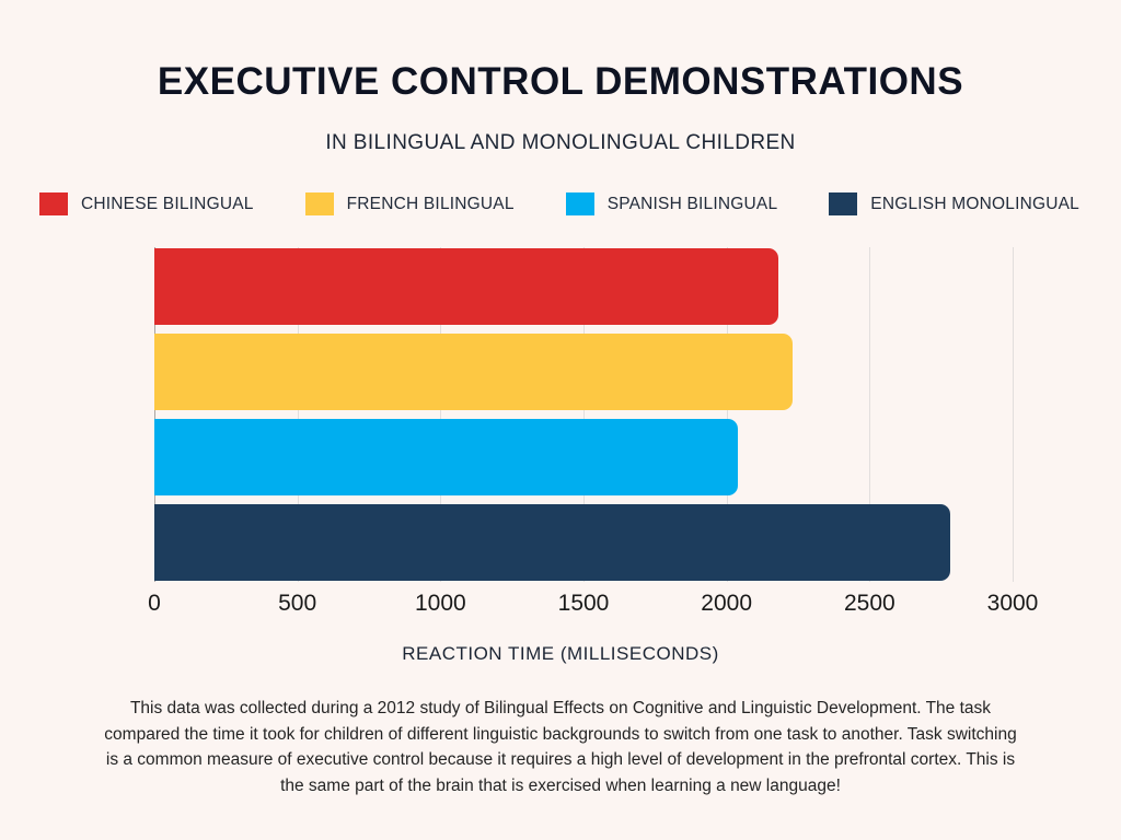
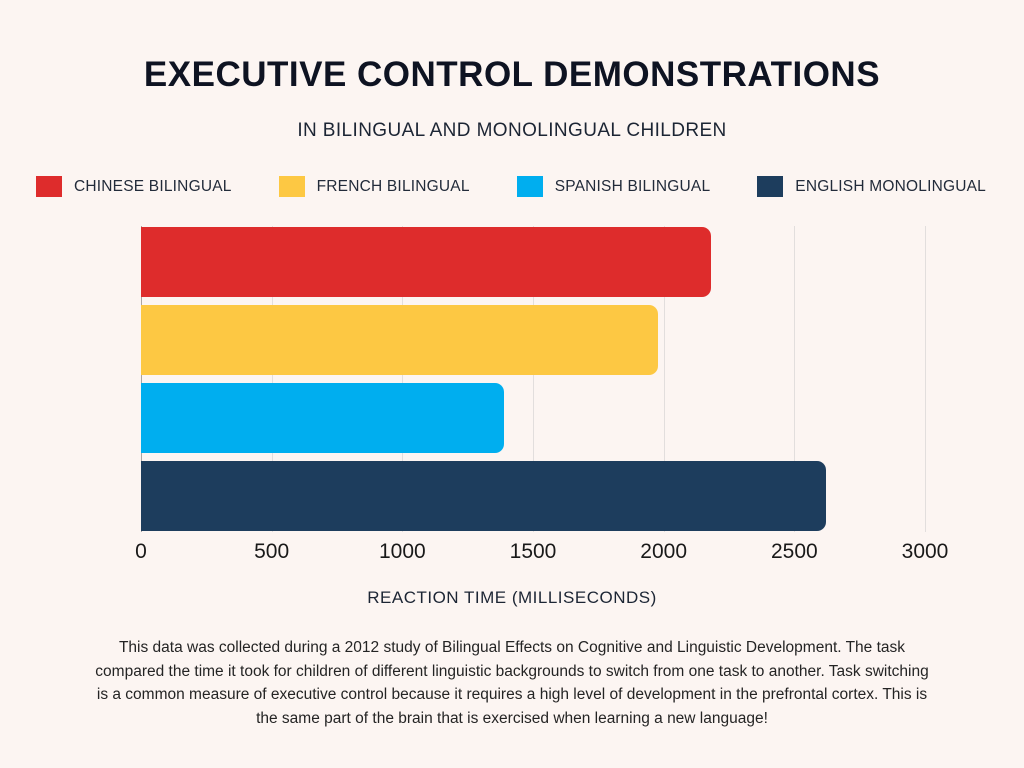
FRENCH BILINGUAL: 2230 -> 1980
SPANISH BILINGUAL: 2040 -> 1390
ENGLISH MONOLINGUAL: 2780 -> 2620
